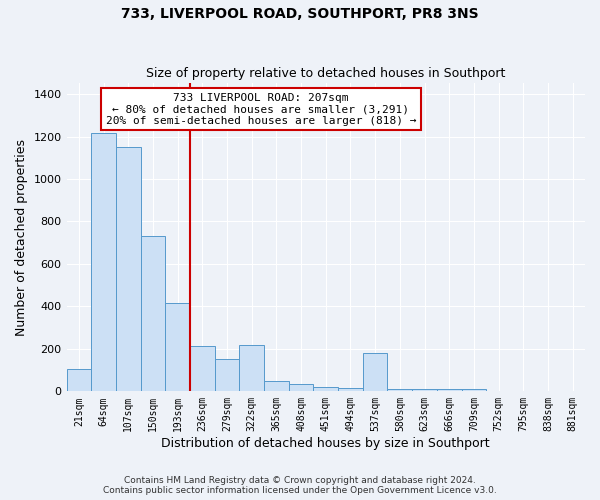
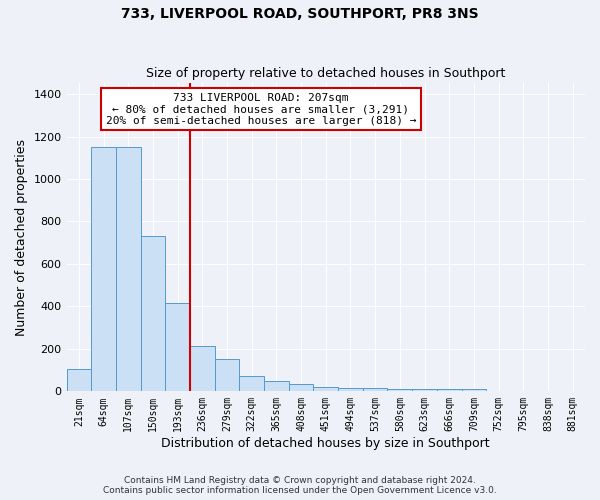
64sqm: 1215 -> 1150
322sqm: 220 -> 70
537sqm: 180 -> 15
